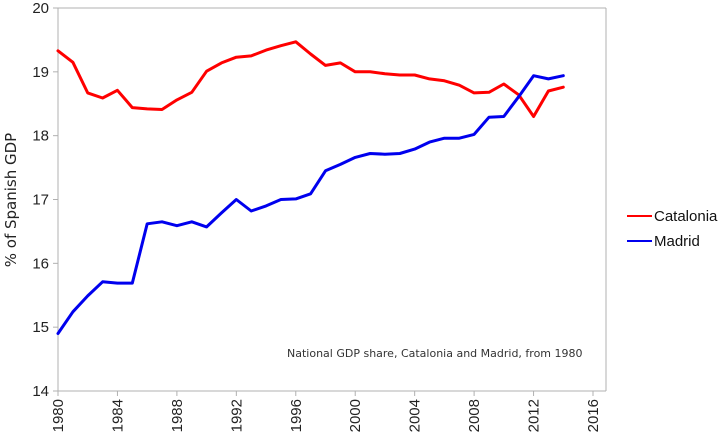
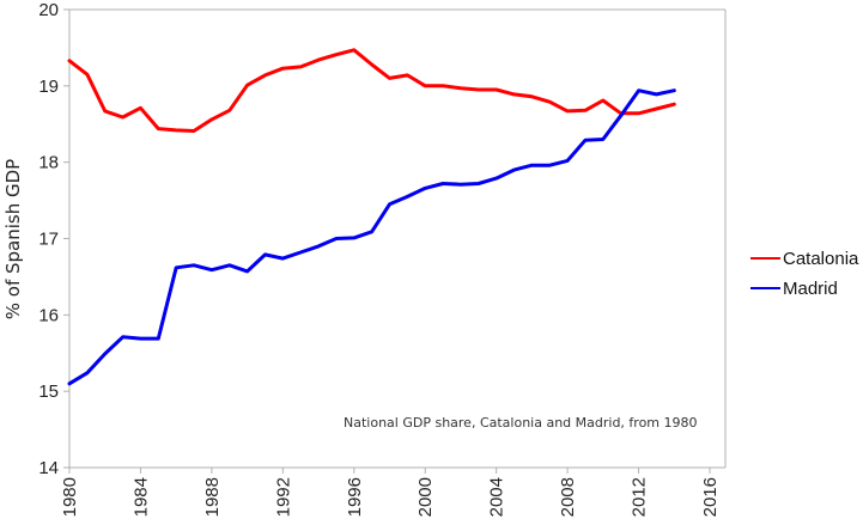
Madrid/1980: 14.9 -> 15.1
Madrid/1992: 17.0 -> 16.7
Catalonia/2012: 18.3 -> 18.6
